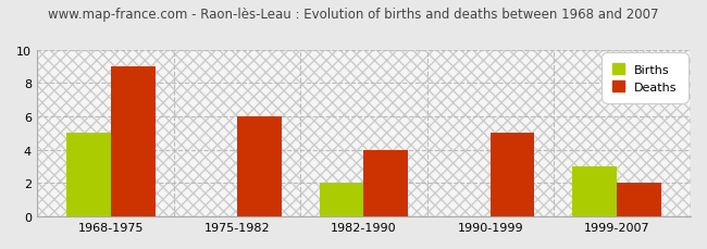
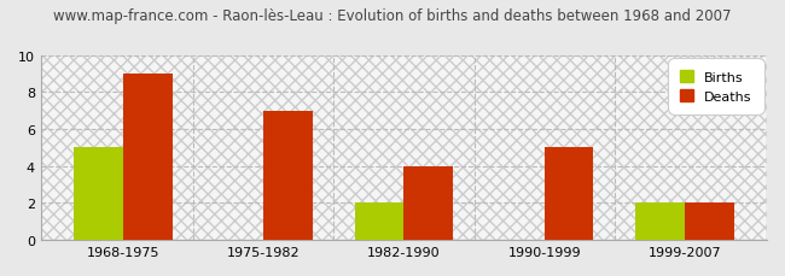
Deaths/1975-1982: 6 -> 7
Births/1999-2007: 3 -> 2
